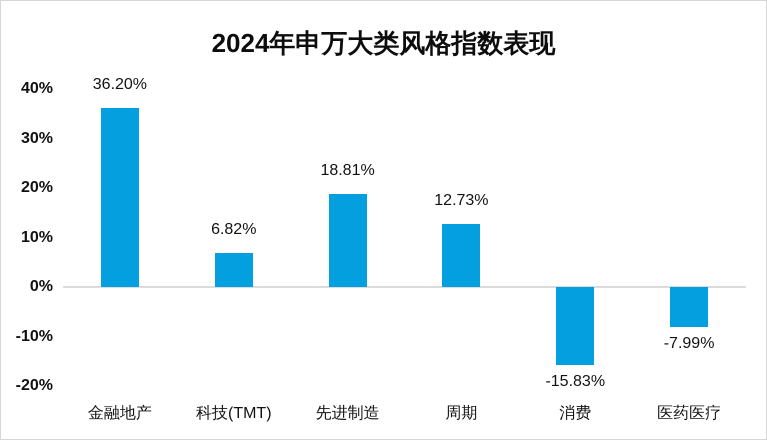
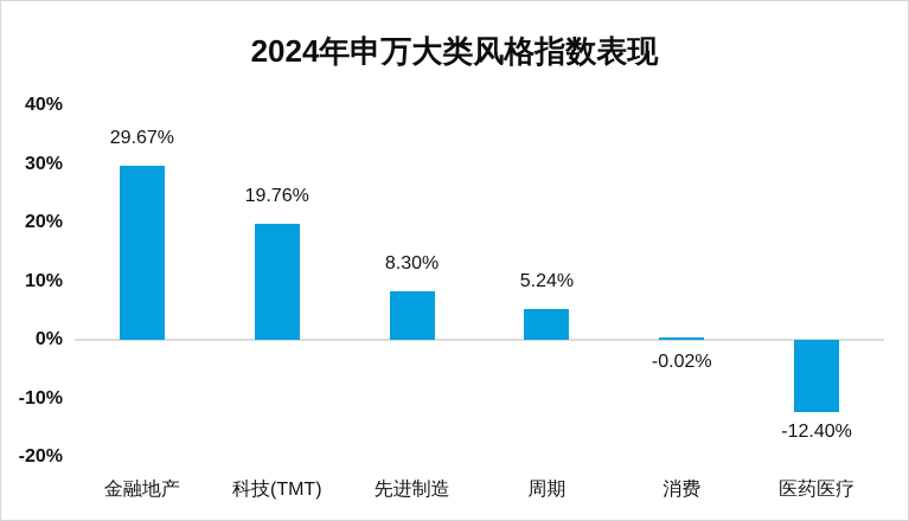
金融地产: 36.20% -> 29.67%
科技(TMT): 6.82% -> 19.76%
先进制造: 18.81% -> 8.30%
周期: 12.73% -> 5.24%
消费: -15.83% -> -0.02%
医药医疗: -7.99% -> -12.40%
